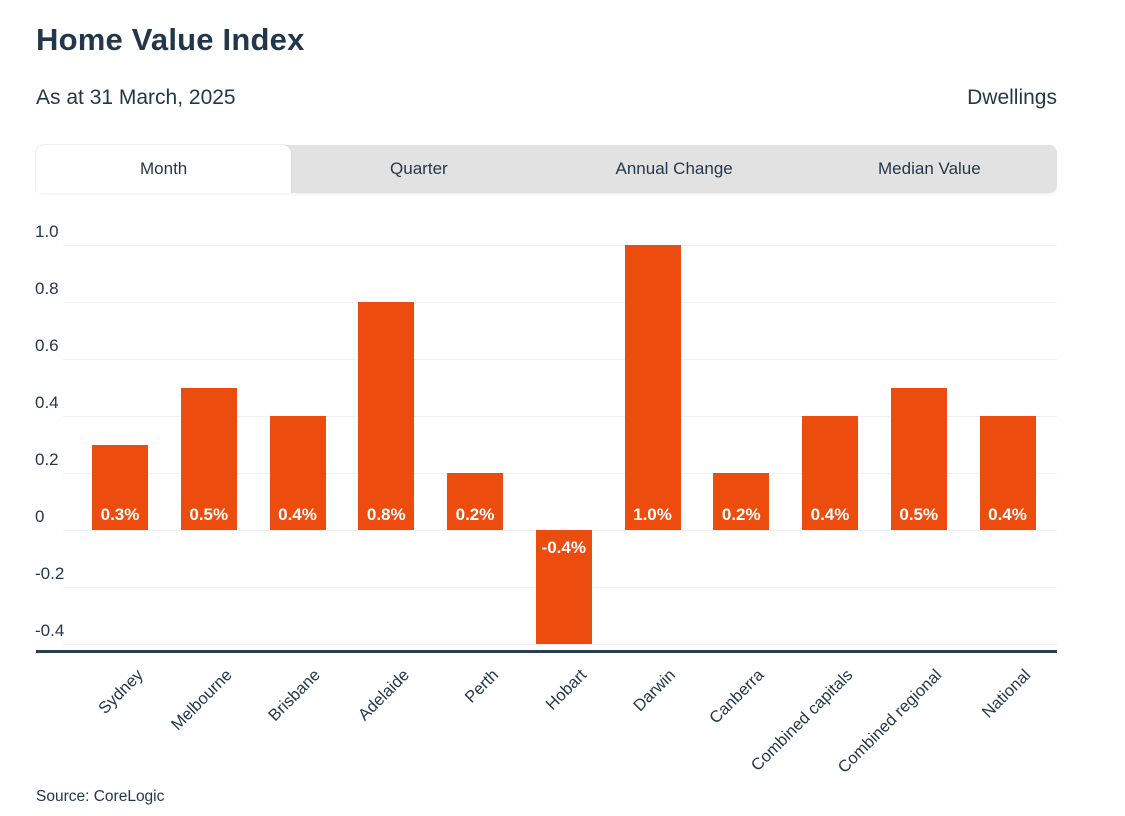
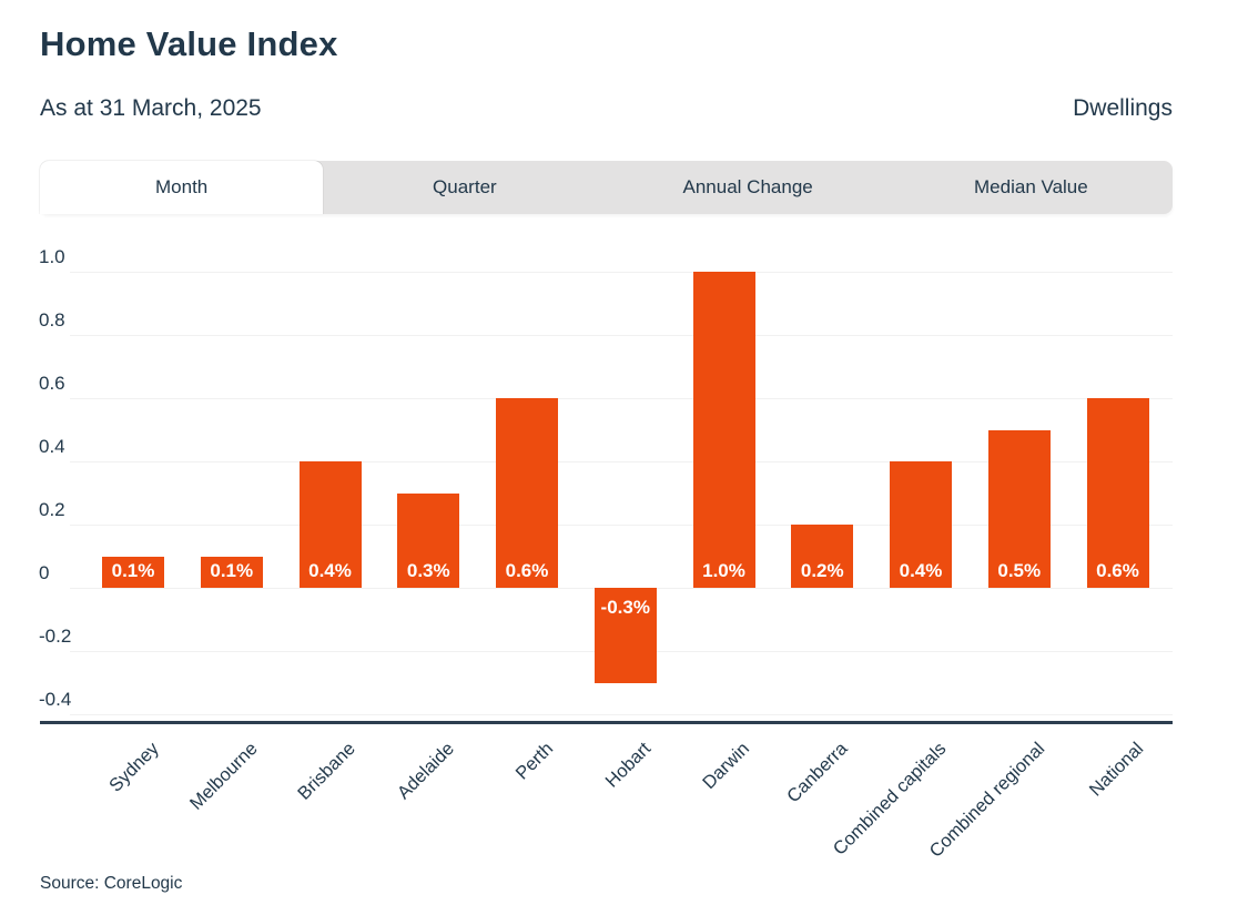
Sydney: 0.3% -> 0.1%
Melbourne: 0.5% -> 0.1%
Adelaide: 0.8% -> 0.3%
Perth: 0.2% -> 0.6%
Hobart: -0.4% -> -0.3%
National: 0.4% -> 0.6%
